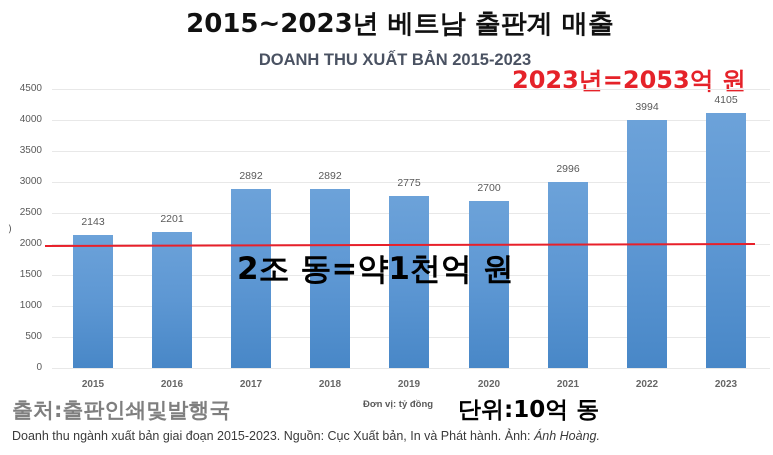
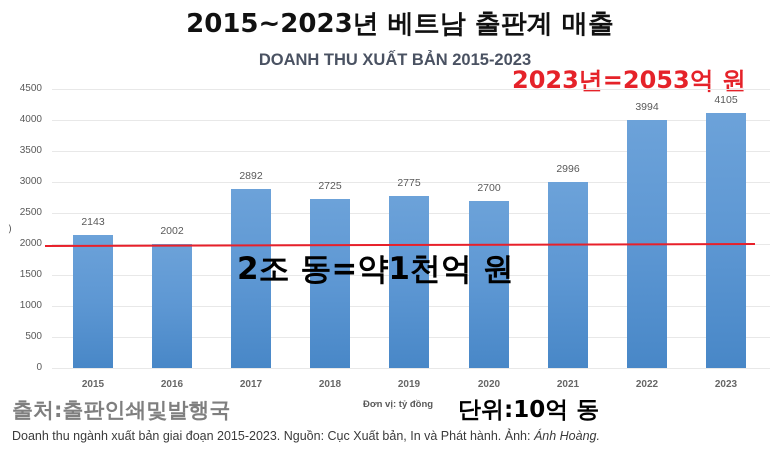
2016: 2201 -> 2002
2018: 2892 -> 2725
